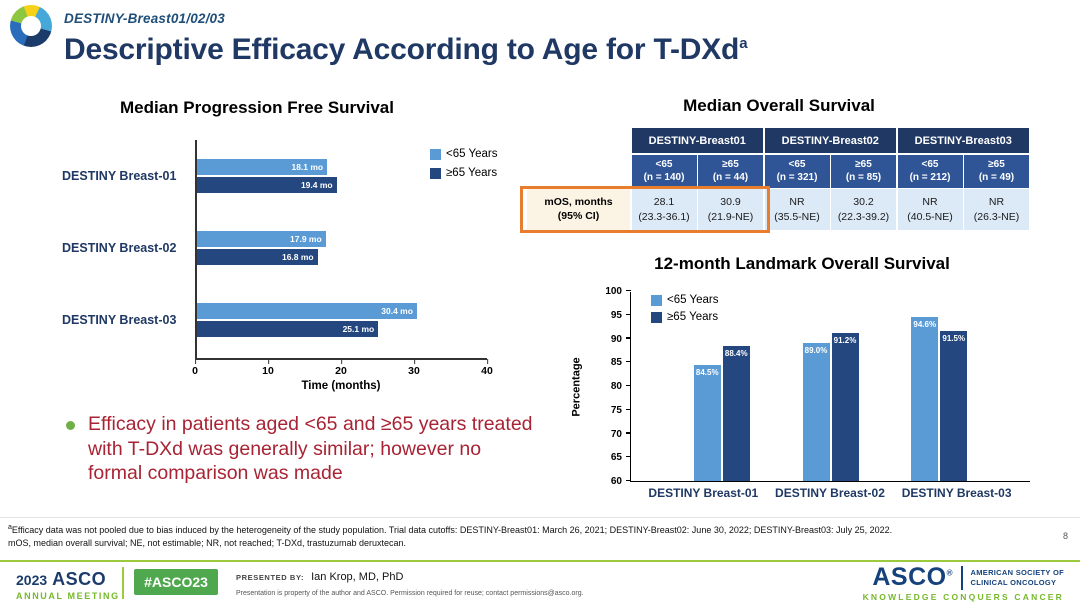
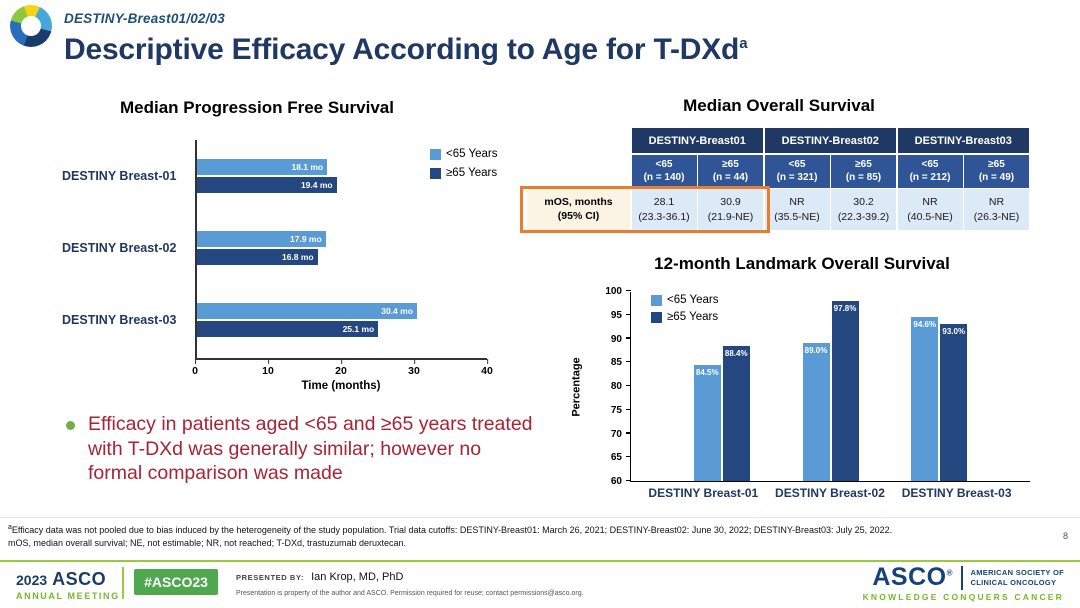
12-month Landmark Overall Survival/≥65 Years/DESTINY Breast-02: 91.2% -> 97.8%
12-month Landmark Overall Survival/≥65 Years/DESTINY Breast-03: 91.5% -> 93.0%
